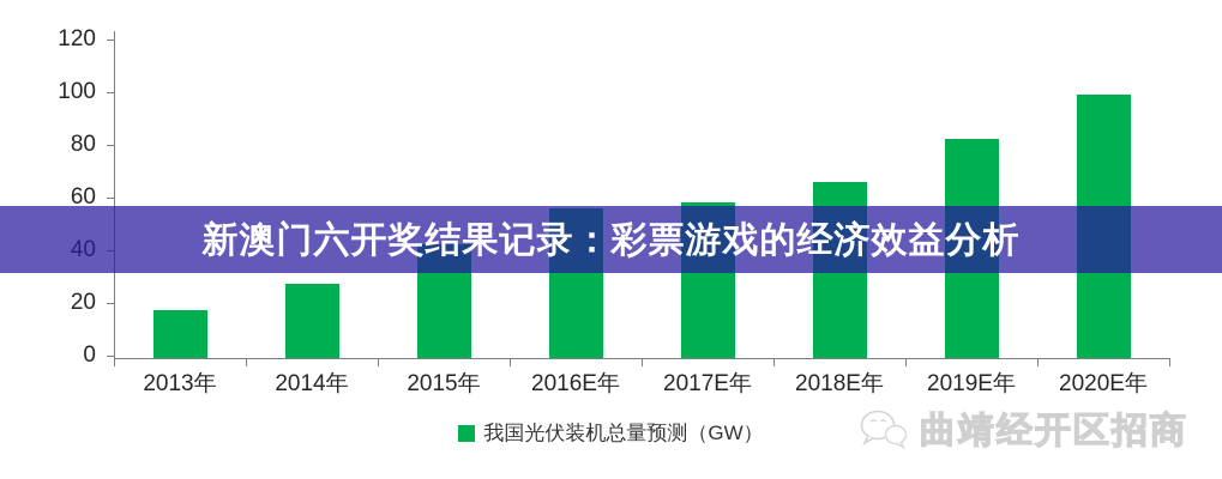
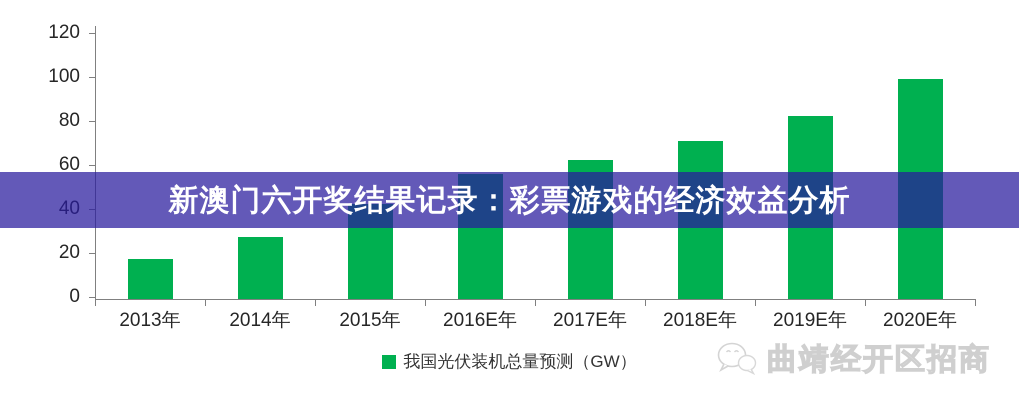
2017E年: 59 -> 63
2018E年: 67 -> 72
